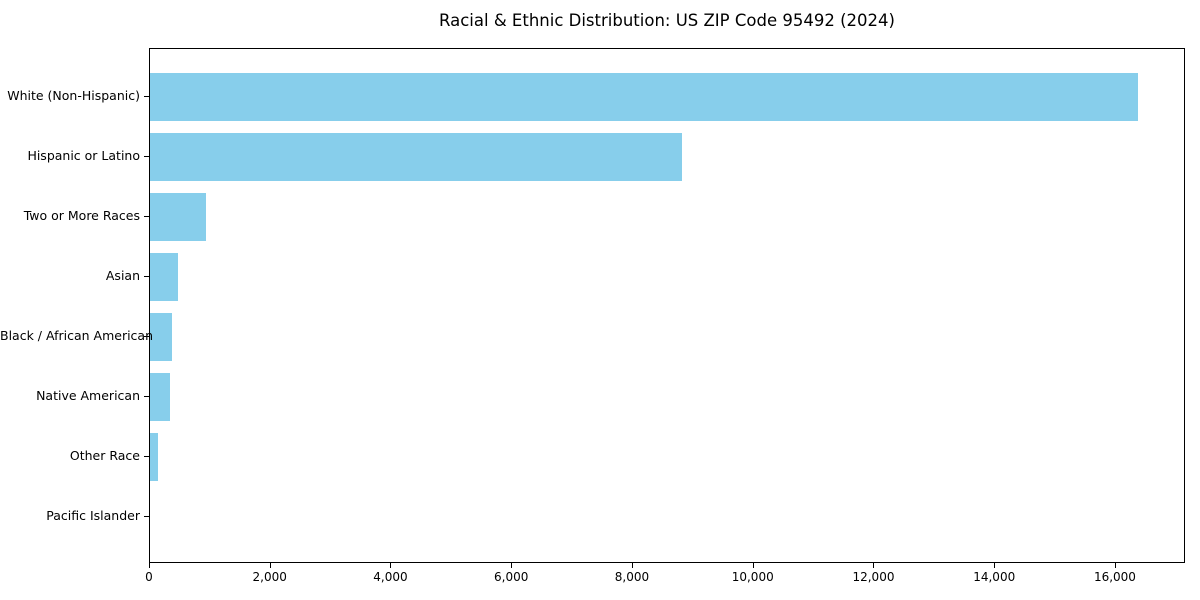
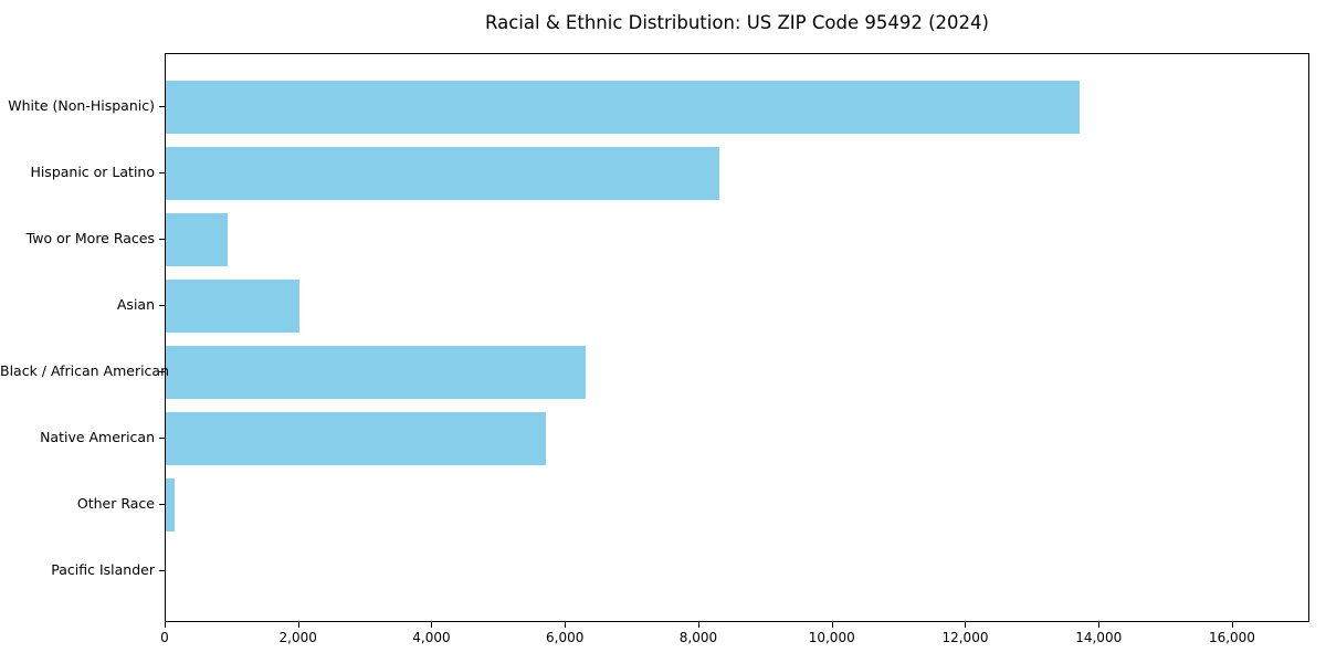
White (Non-Hispanic): 16400 -> 13700
Hispanic or Latino: 8800 -> 8300
Asian: 500 -> 2000
Black / African American: 400 -> 6300
Native American: 300 -> 5700
